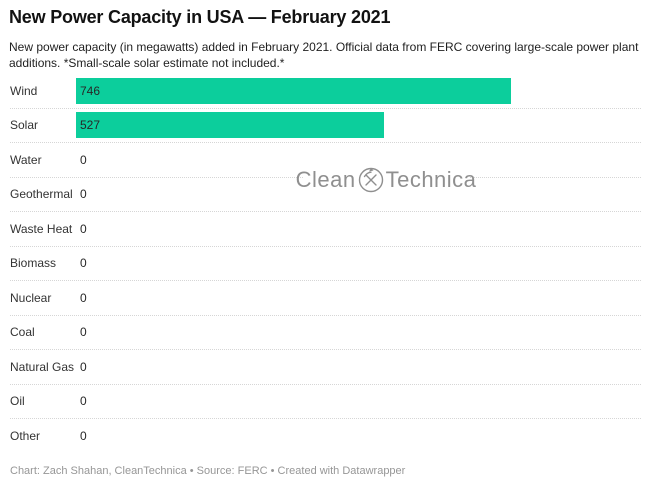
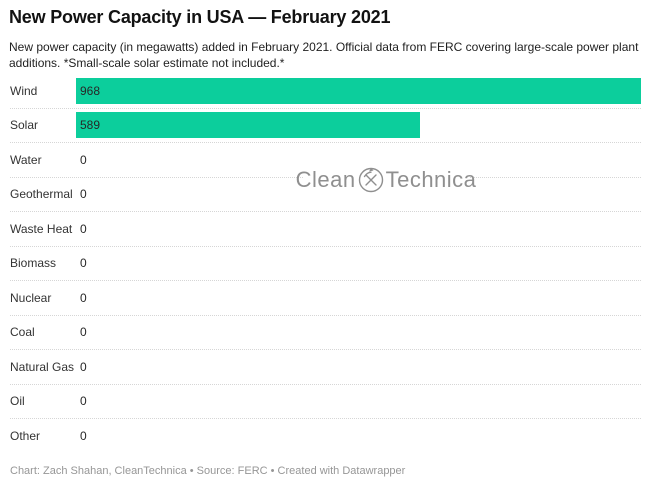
Wind: 746 -> 968
Solar: 527 -> 589
